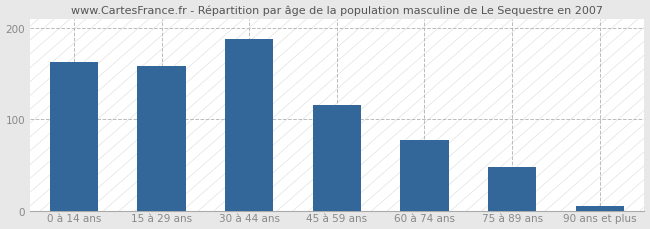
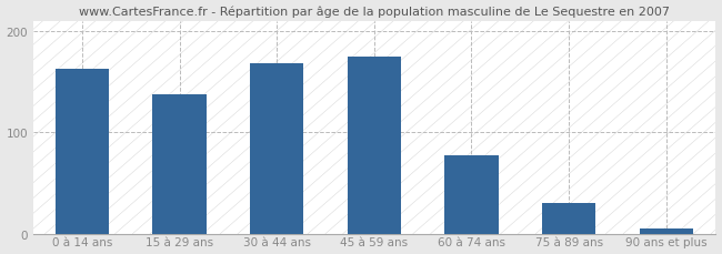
15 à 29 ans: 158 -> 137
30 à 44 ans: 188 -> 168
45 à 59 ans: 116 -> 175
75 à 89 ans: 48 -> 30
